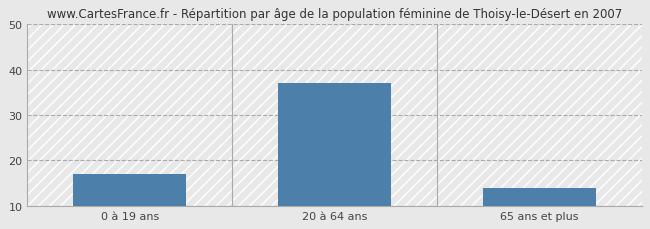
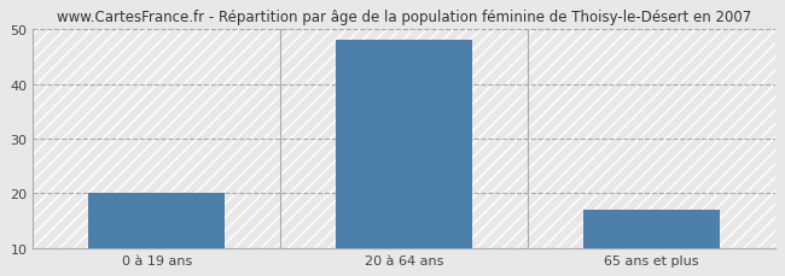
0 à 19 ans: 17 -> 20
20 à 64 ans: 37 -> 48
65 ans et plus: 14 -> 17
